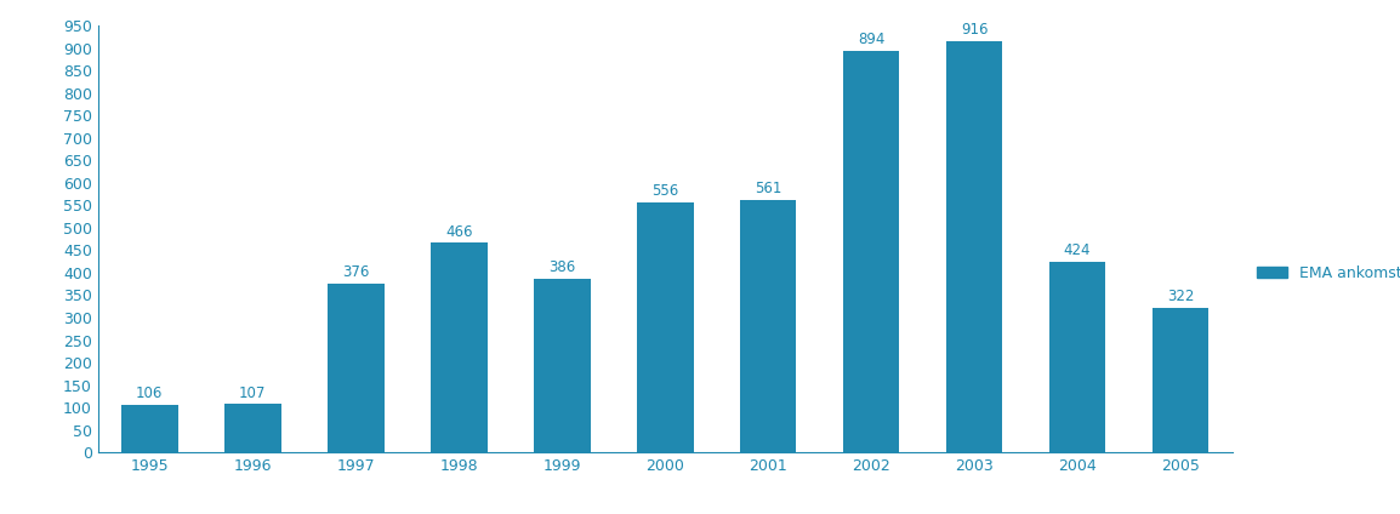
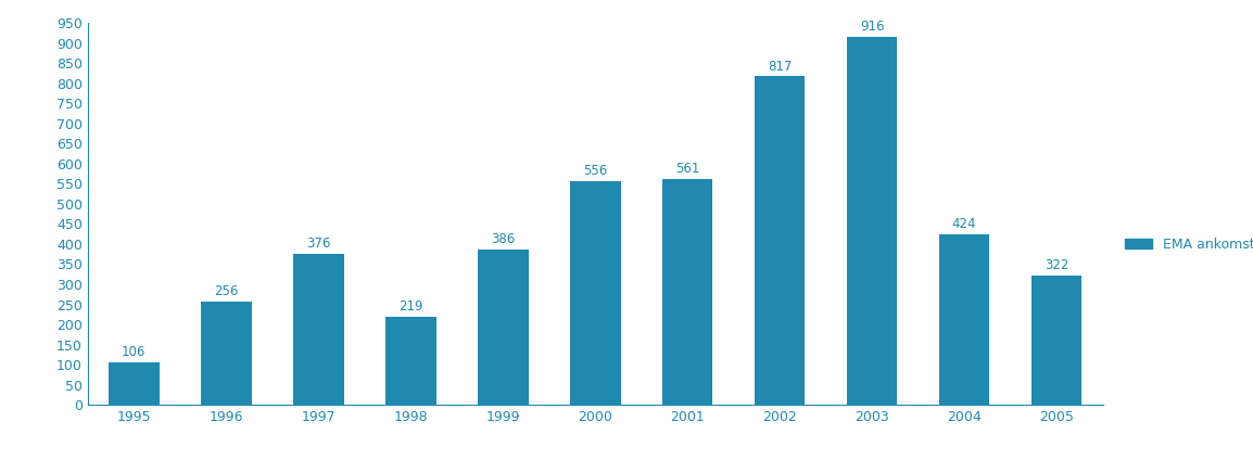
1996: 107 -> 256
1998: 466 -> 219
2002: 894 -> 817
